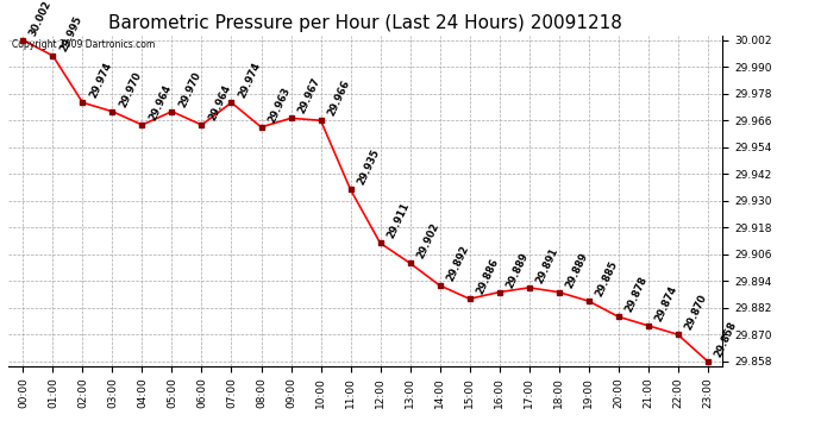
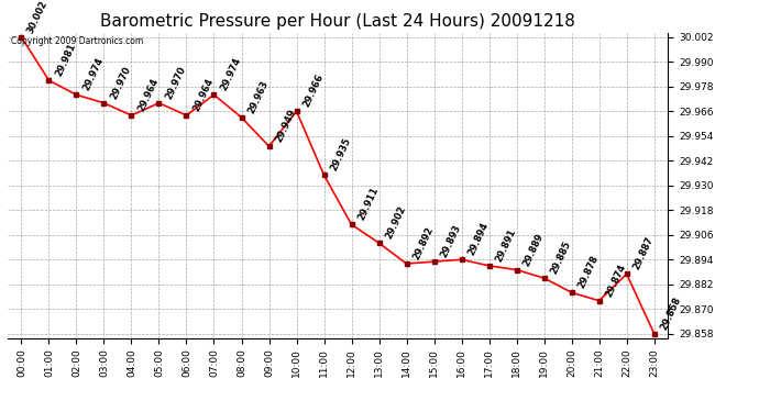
01:00: 29.995 -> 29.981
09:00: 29.967 -> 29.949
15:00: 29.886 -> 29.893
16:00: 29.889 -> 29.894
22:00: 29.870 -> 29.887
